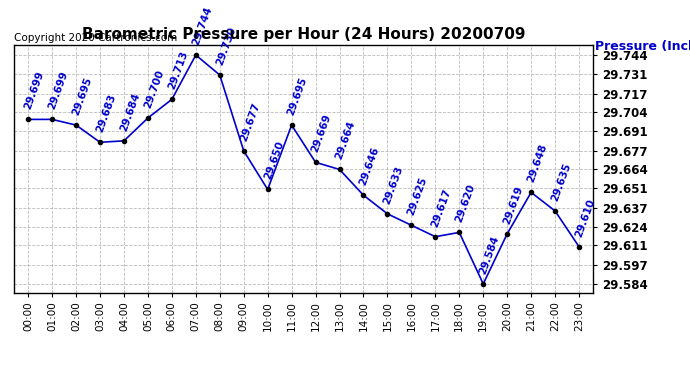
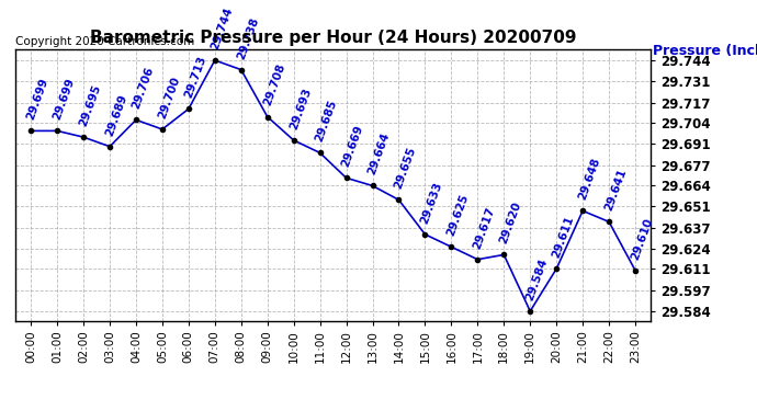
03:00: 29.683 -> 29.689
04:00: 29.684 -> 29.706
08:00: 29.730 -> 29.738
09:00: 29.677 -> 29.708
10:00: 29.650 -> 29.693
11:00: 29.695 -> 29.685
14:00: 29.646 -> 29.655
20:00: 29.619 -> 29.611
22:00: 29.635 -> 29.641
